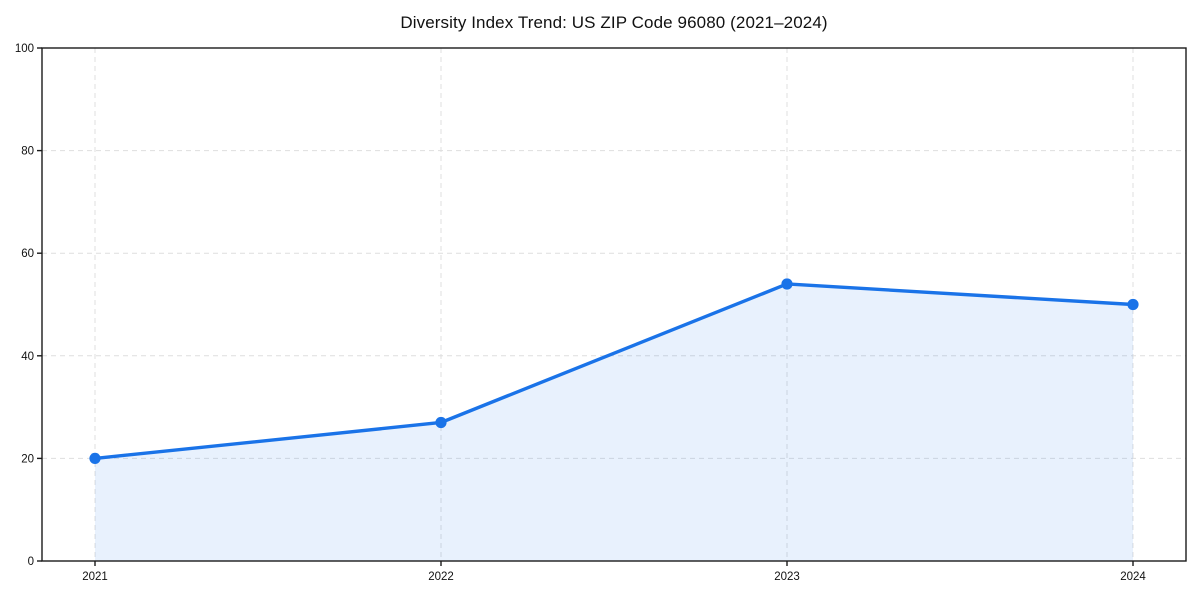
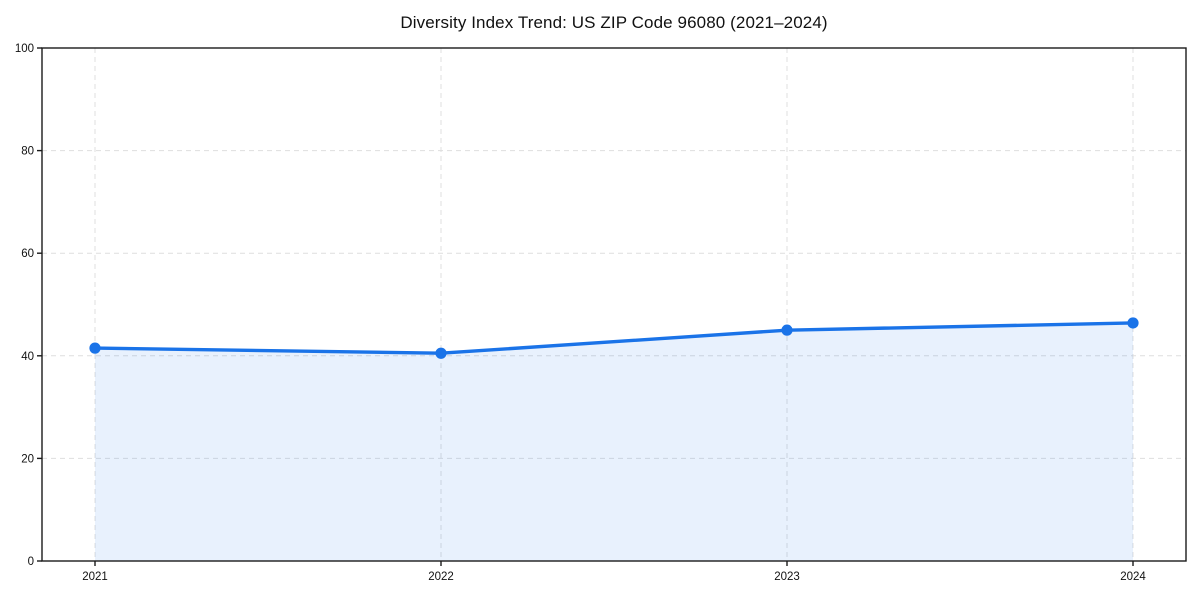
2021: 20 -> 42
2022: 27 -> 40
2023: 54 -> 45
2024: 50 -> 46
